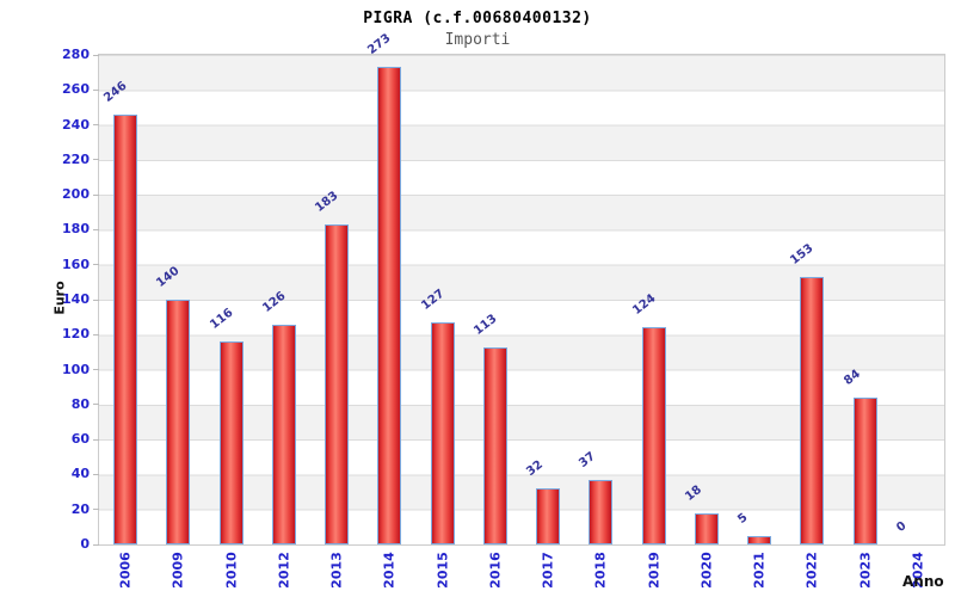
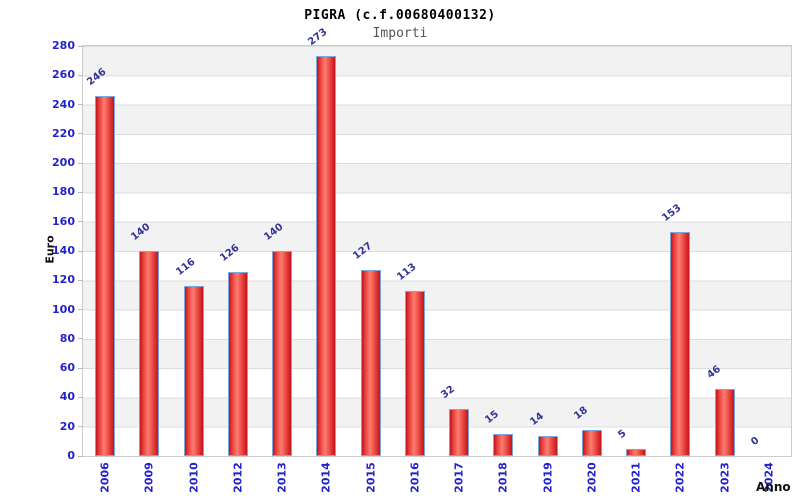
2013: 183 -> 140
2018: 37 -> 15
2019: 124 -> 14
2023: 84 -> 46
